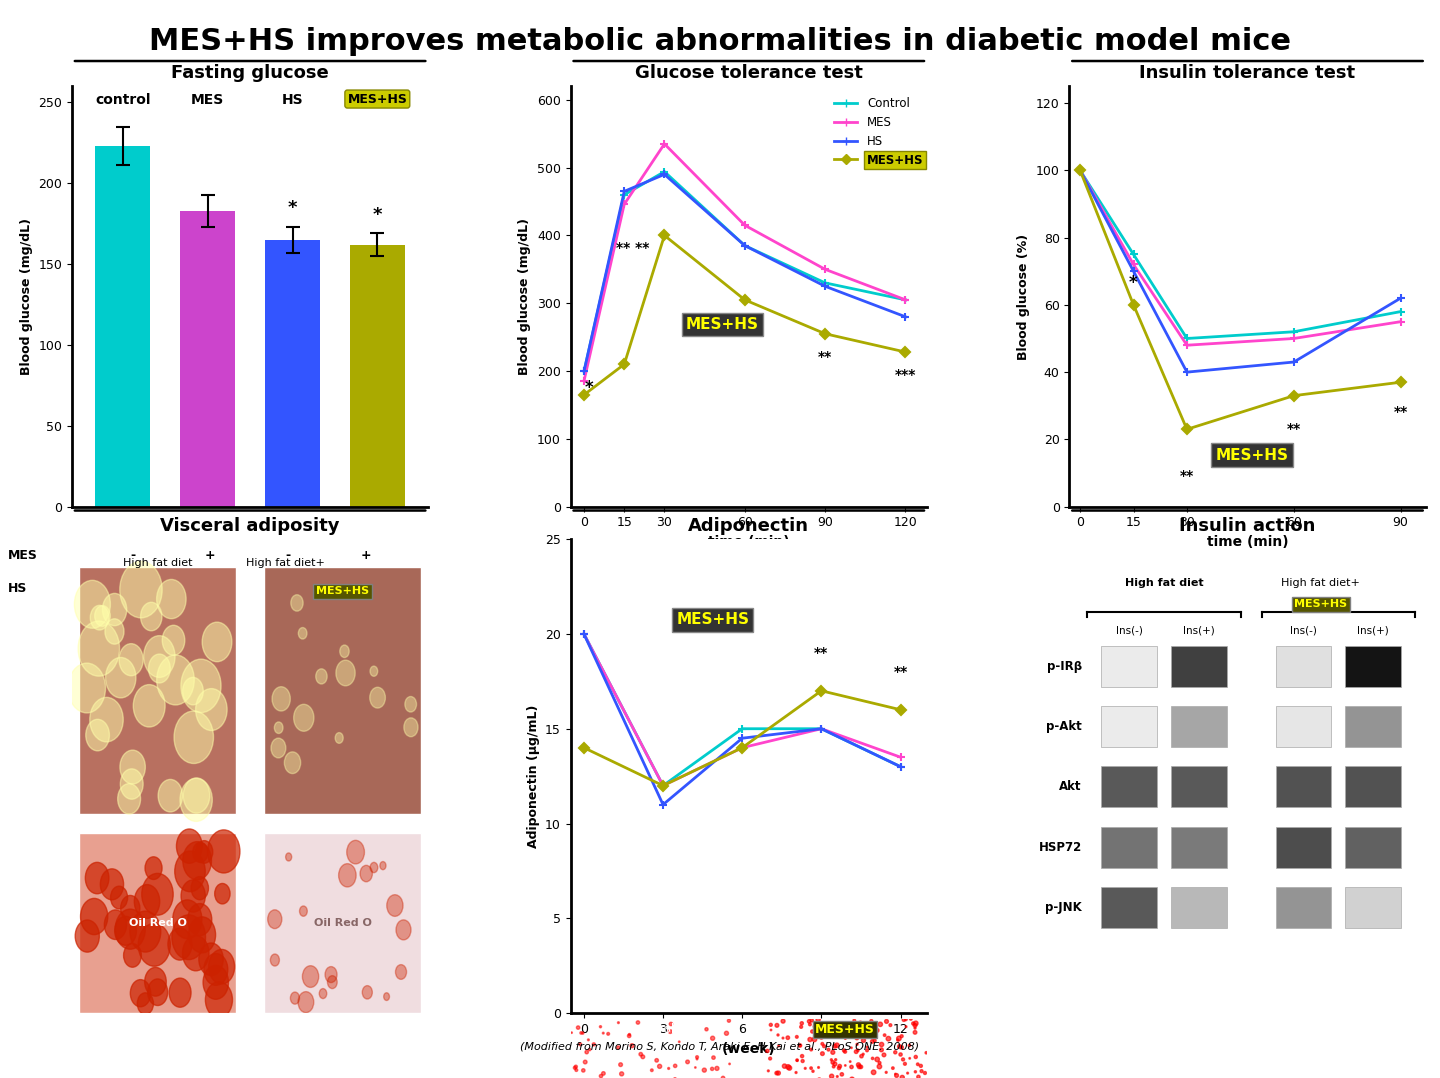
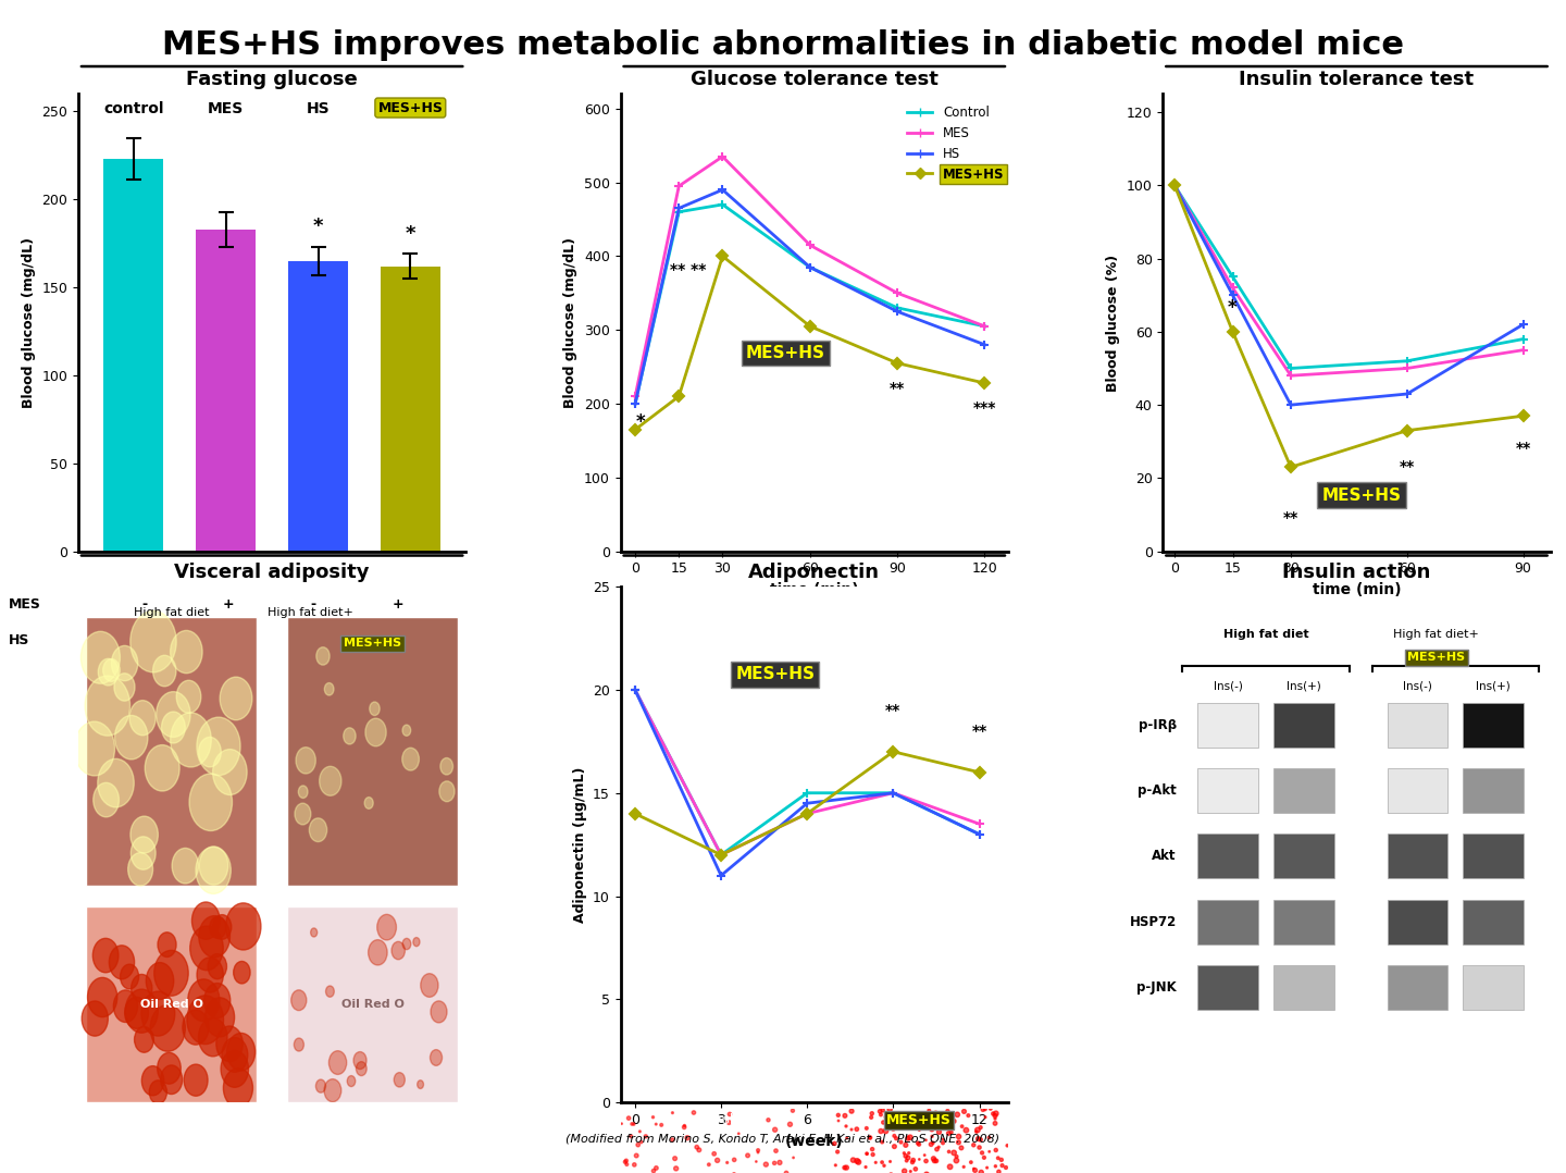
Glucose tolerance test/MES/0: 186 -> 210
Glucose tolerance test/MES/15: 446 -> 495
Glucose tolerance test/Control/30: 494 -> 470
